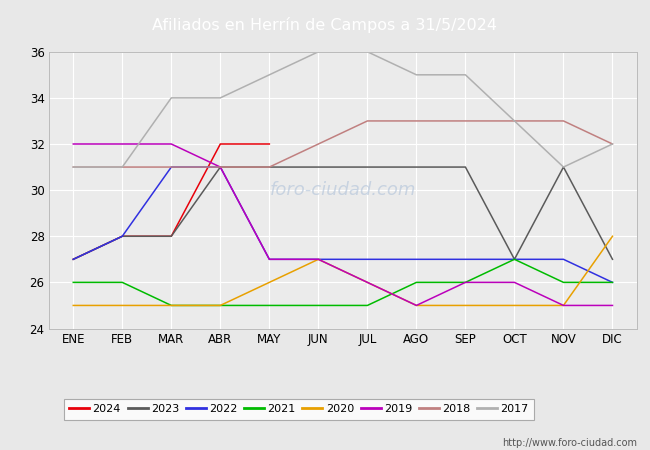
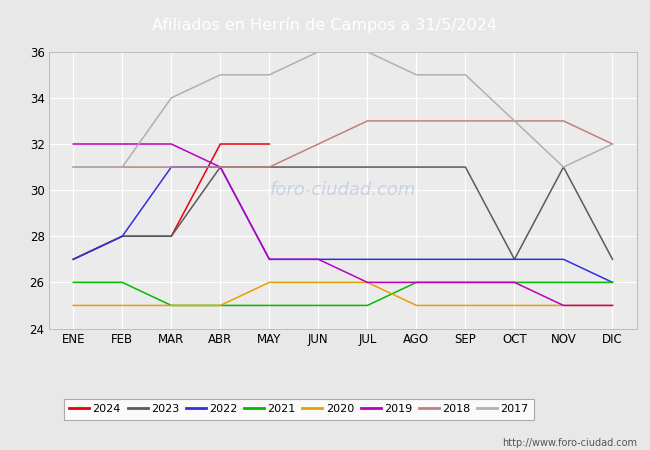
2017/ABR: 34 -> 35
2020/JUN: 27 -> 26
2019/AGO: 25 -> 26
2021/OCT: 27 -> 26
2020/DIC: 28 -> 25
